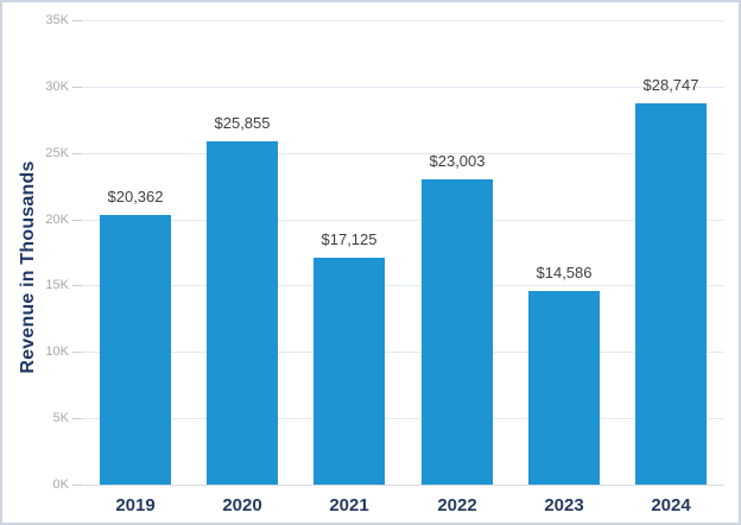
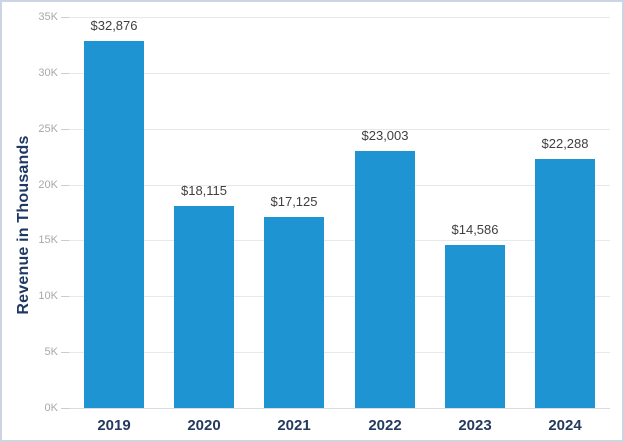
2019: $20,362 -> $32,876
2020: $25,855 -> $18,115
2024: $28,747 -> $22,288
